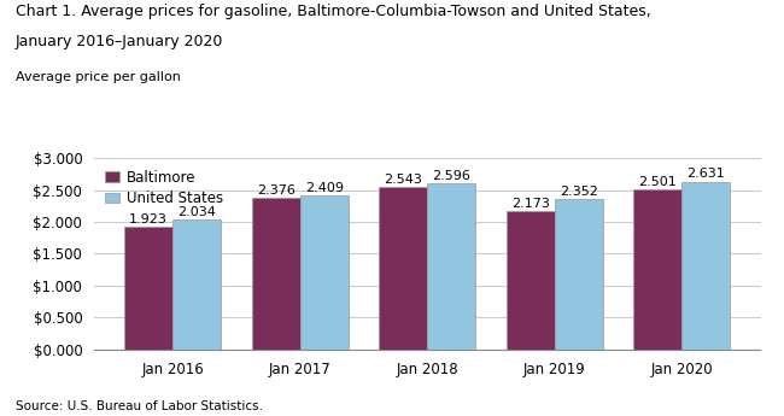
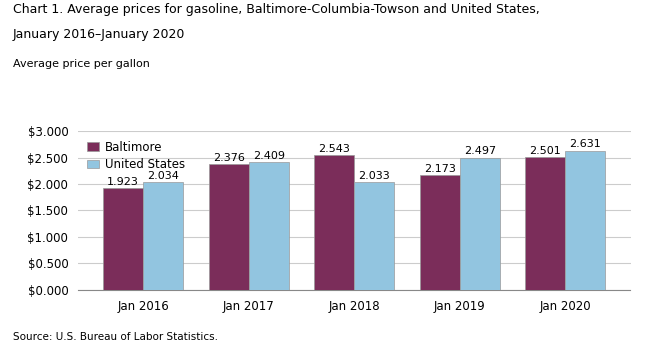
United States/Jan 2018: 2.596 -> 2.033
United States/Jan 2019: 2.352 -> 2.497
